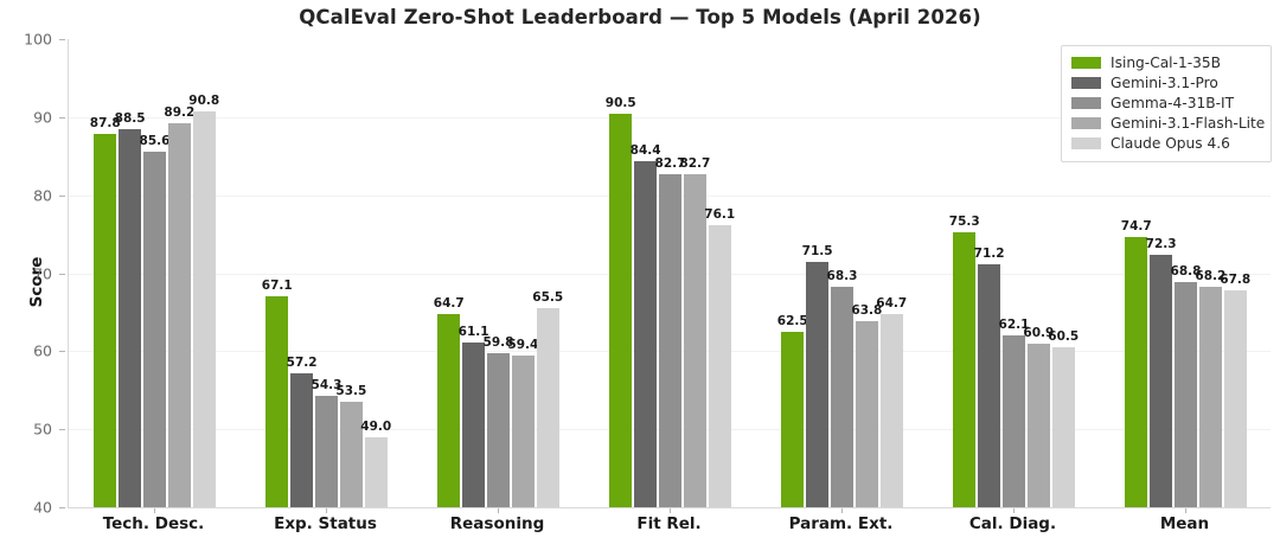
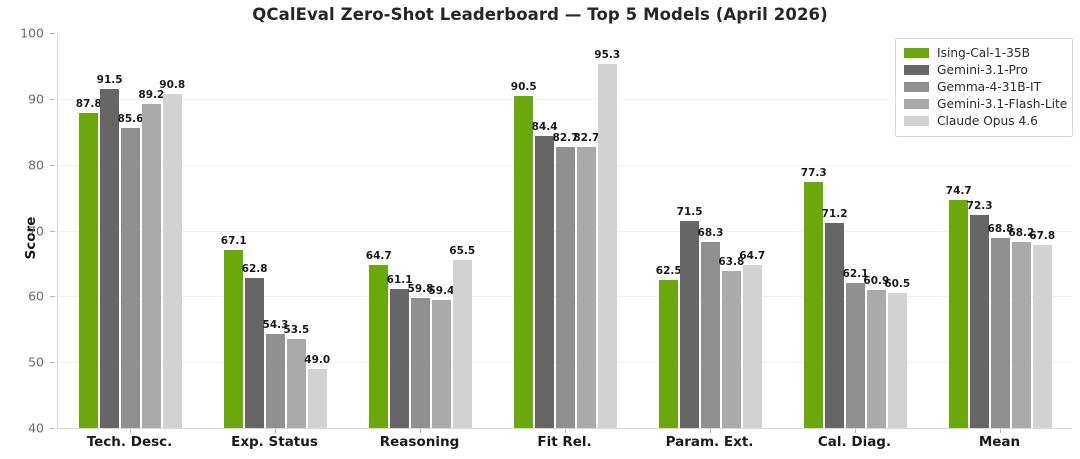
Gemini-3.1-Pro/Tech. Desc.: 88.5 -> 91.5
Gemini-3.1-Pro/Exp. Status: 57.2 -> 62.8
Claude Opus 4.6/Fit Rel.: 76.1 -> 95.3
Ising-Cal-1-35B/Cal. Diag.: 75.3 -> 77.3
